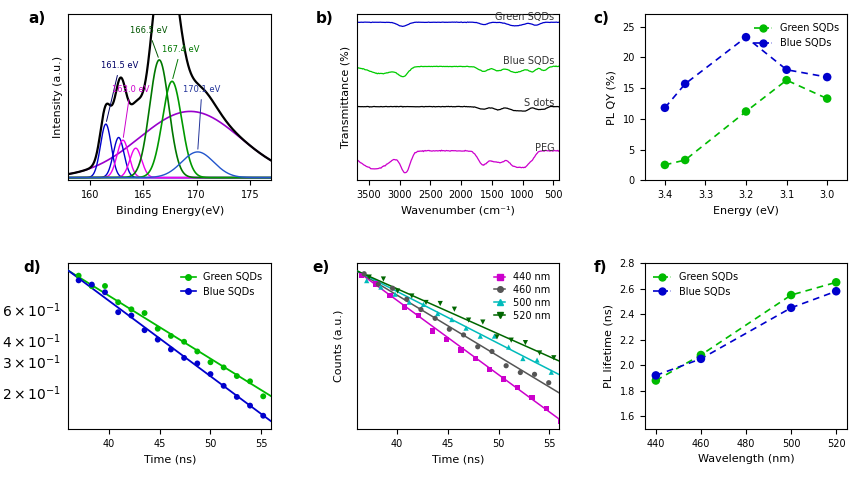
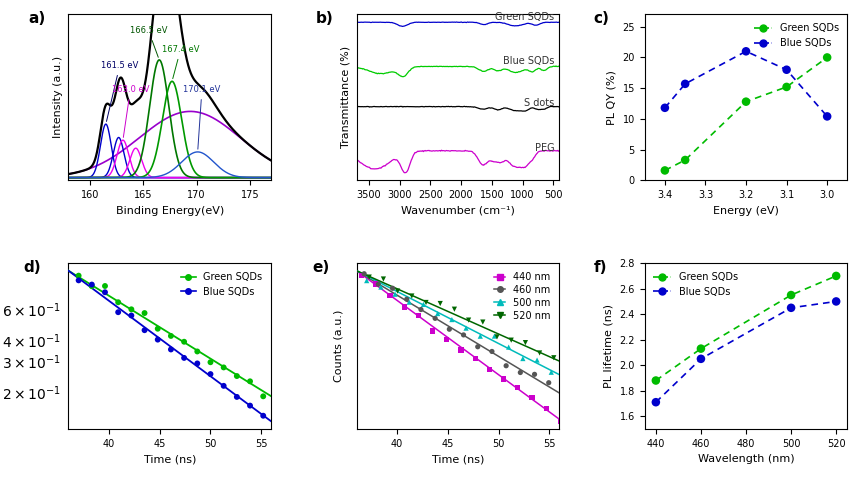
Green SQDs/3.4: 2.5 -> 1.6
Green SQDs/3.2: 11.2 -> 12.8
Blue SQDs/3.2: 23.3 -> 21.0
Green SQDs/3.1: 16.3 -> 15.2
Green SQDs/3.0: 13.3 -> 20.0
Blue SQDs/3.0: 16.8 -> 10.4
Blue SQDs/440: 1.92 -> 1.71
Green SQDs/460: 2.08 -> 2.13
Green SQDs/520: 2.65 -> 2.70
Blue SQDs/520: 2.58 -> 2.50
